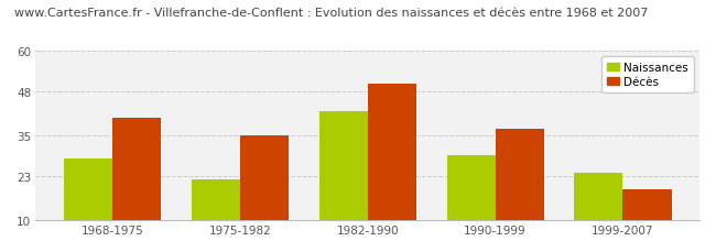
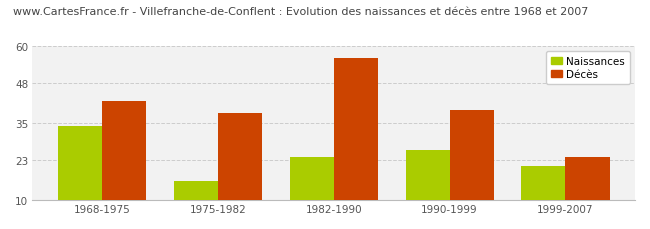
Naissances/1968-1975: 28 -> 34
Décès/1968-1975: 40 -> 42
Naissances/1975-1982: 22 -> 16
Décès/1975-1982: 35 -> 38
Naissances/1982-1990: 42 -> 24
Décès/1982-1990: 50 -> 56
Naissances/1990-1999: 29 -> 26
Décès/1990-1999: 37 -> 39
Naissances/1999-2007: 24 -> 21
Décès/1999-2007: 19 -> 24
